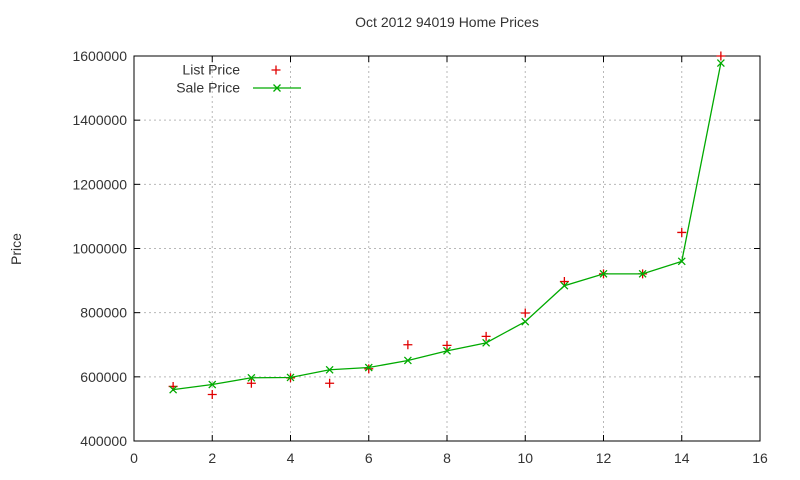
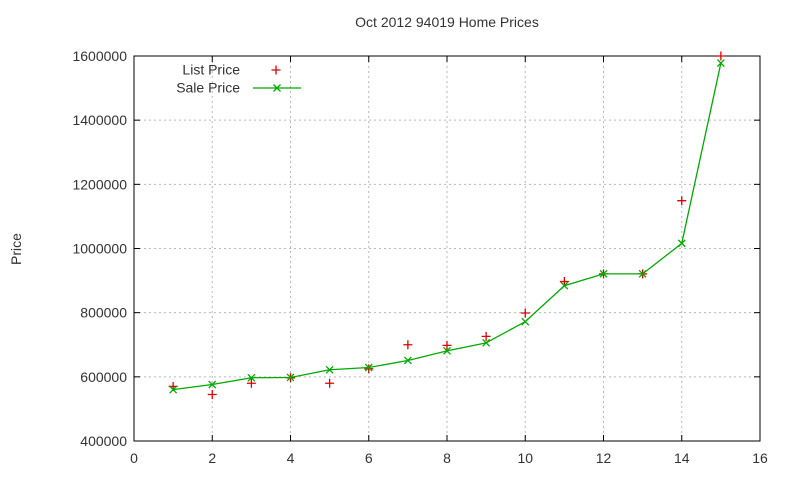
List Price/14: 1050000 -> 1150000
Sale Price/14: 960000 -> 1020000
